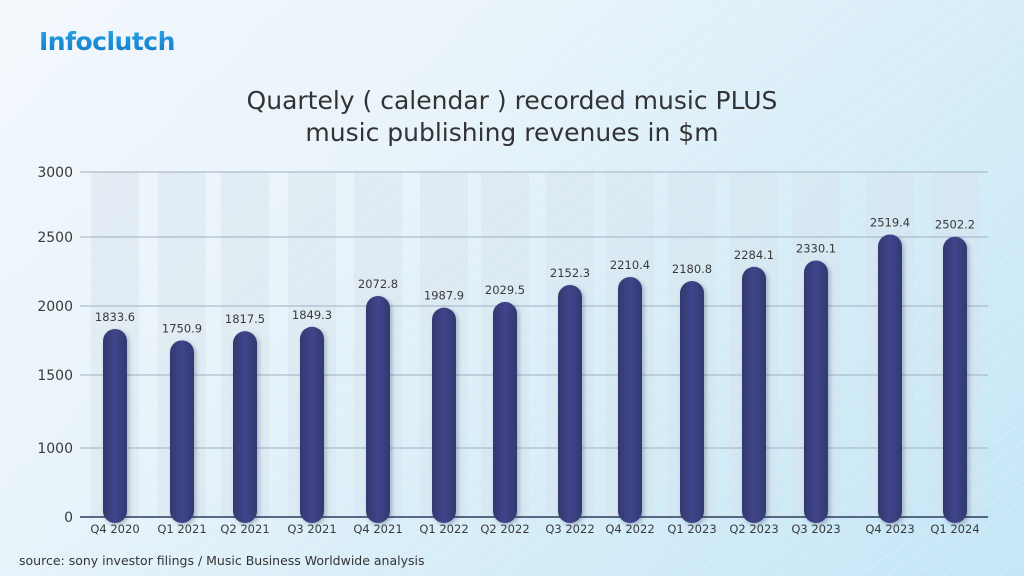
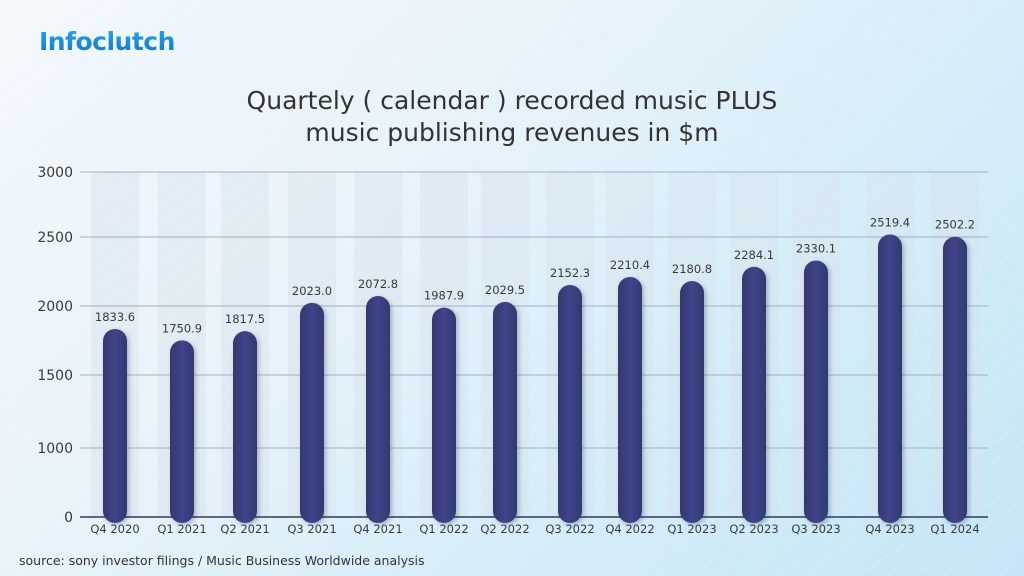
Q3 2021: 1849.3 -> 2023.0
